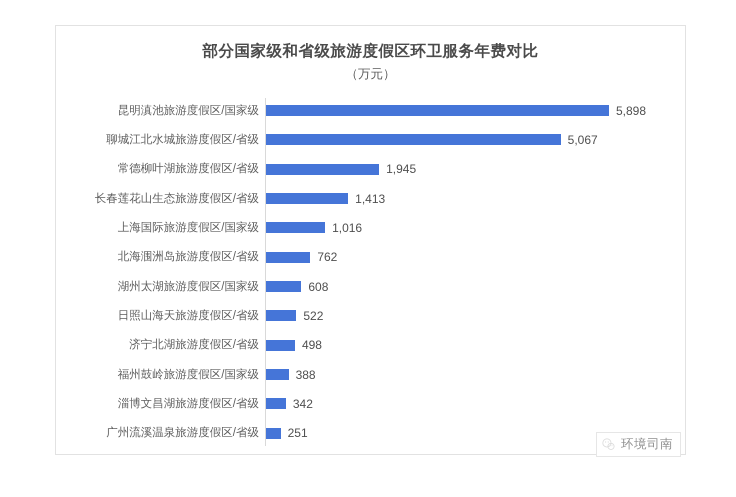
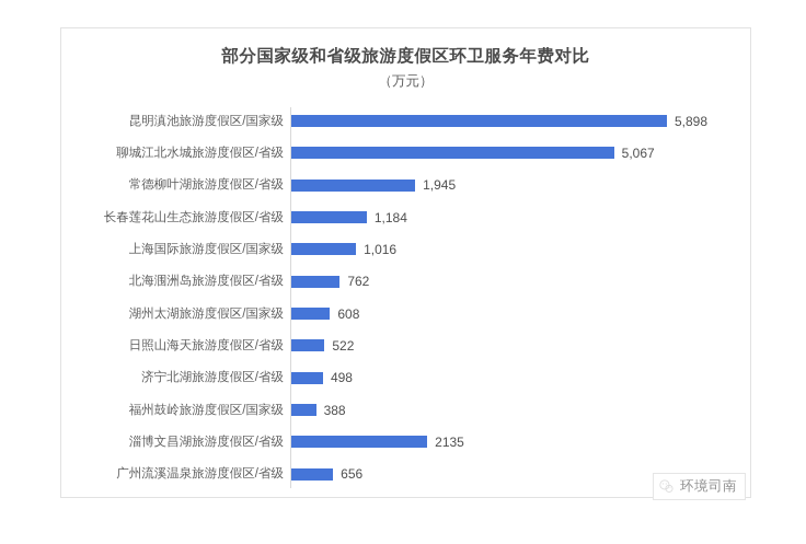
长春莲花山生态旅游度假区/省级: 1,413 -> 1,184
淄博文昌湖旅游度假区/省级: 342 -> 2135
广州流溪温泉旅游度假区/省级: 251 -> 656
